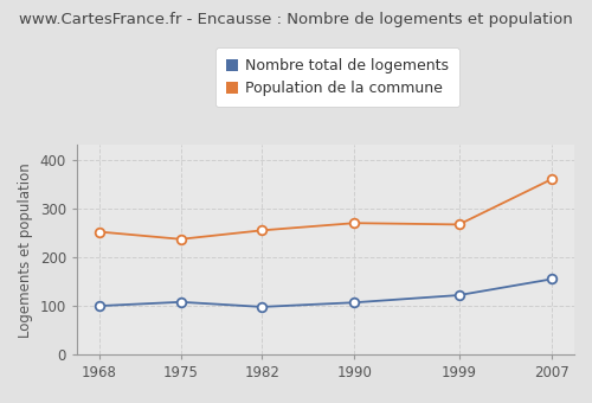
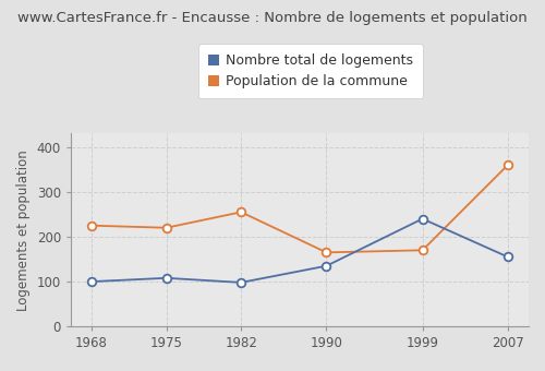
Population de la commune/1968: 252 -> 225
Population de la commune/1975: 237 -> 220
Nombre total de logements/1990: 107 -> 135
Population de la commune/1990: 270 -> 165
Nombre total de logements/1999: 122 -> 240
Population de la commune/1999: 267 -> 170
